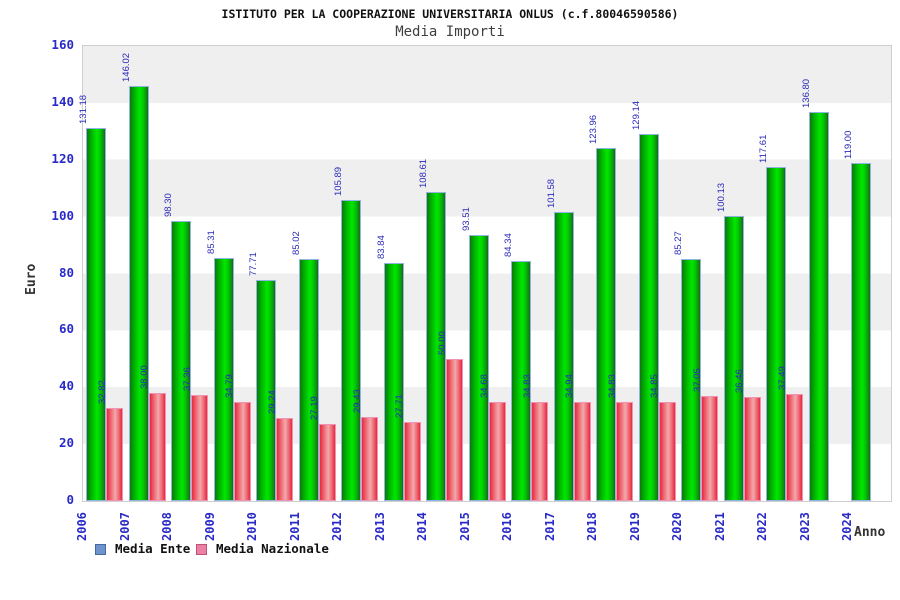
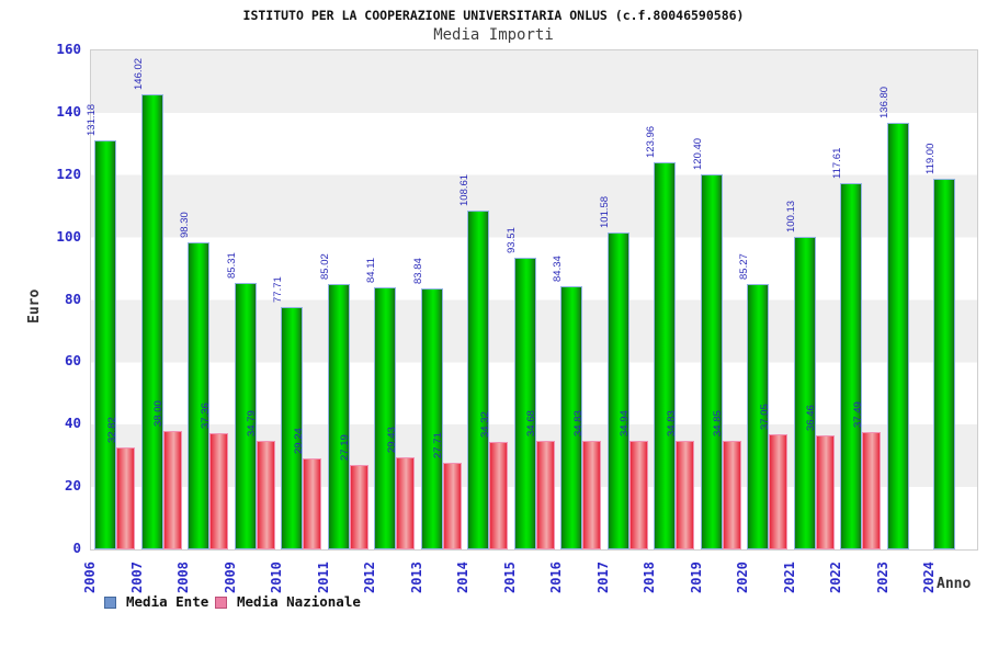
Media Ente/2012: 105.89 -> 84.11
Media Nazionale/2014: 50.00 -> 34.32
Media Ente/2019: 129.14 -> 120.40
